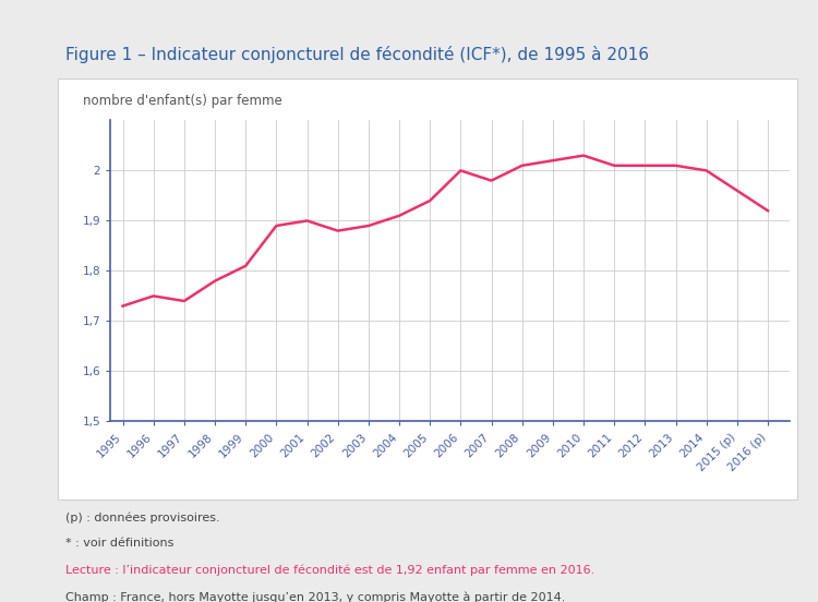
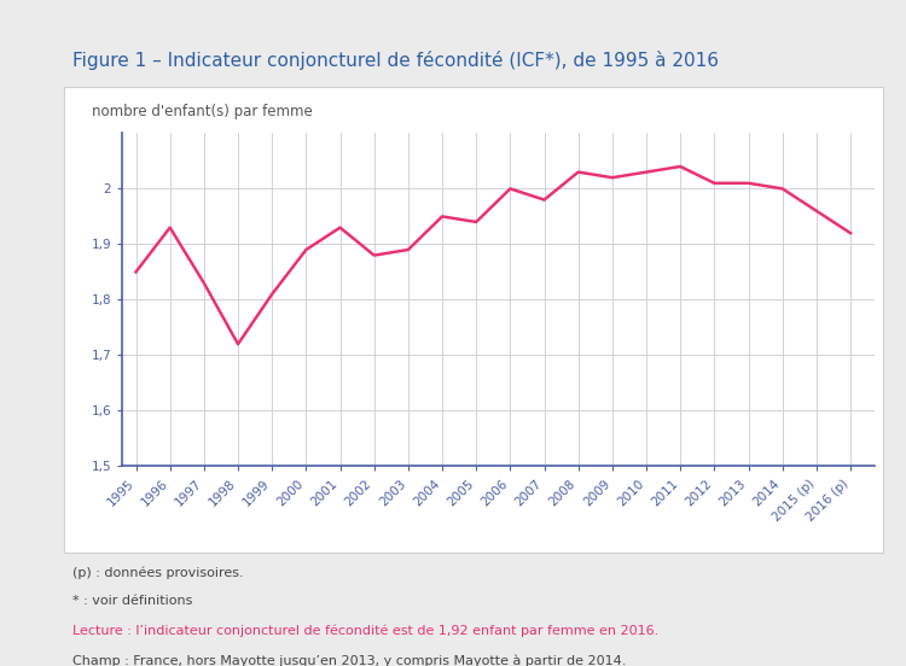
1995: 1,73 -> 1,85
1996: 1,75 -> 1,93
1997: 1,74 -> 1,83
1998: 1,78 -> 1,72
2001: 1,90 -> 1,93
2004: 1,91 -> 1,95
2008: 2,01 -> 2,03
2011: 2,01 -> 2,04
